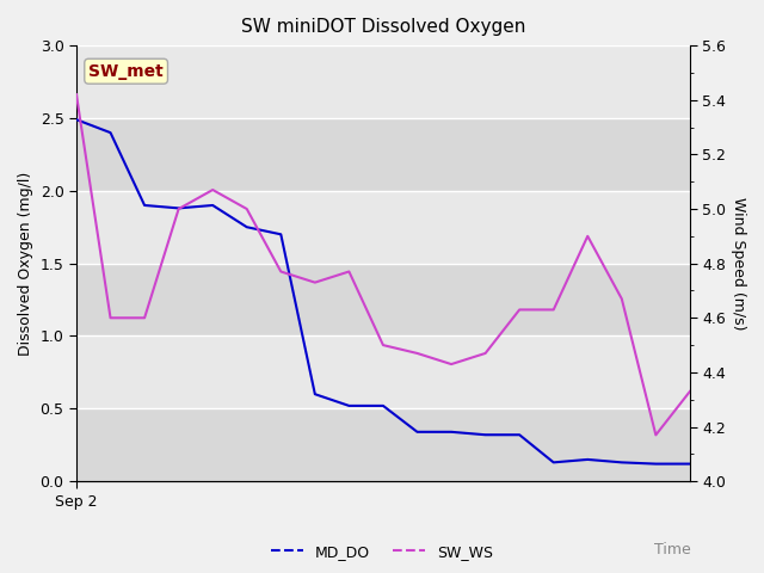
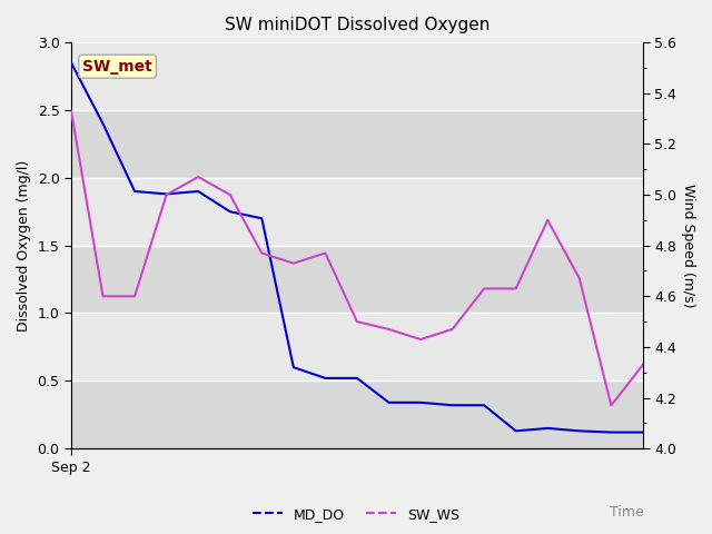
MD_DO/Sep 2: 2.49 -> 2.85
SW_WS/Sep 2: 5.42 -> 5.33
